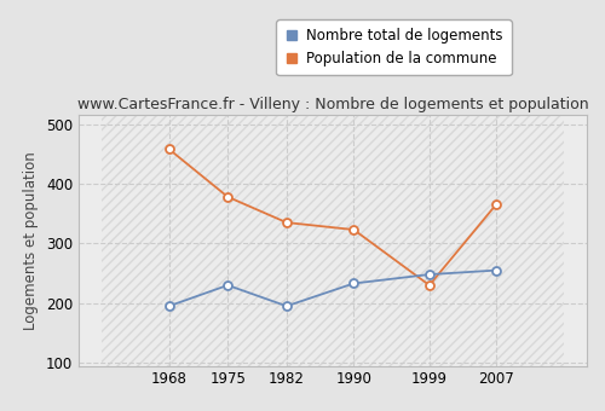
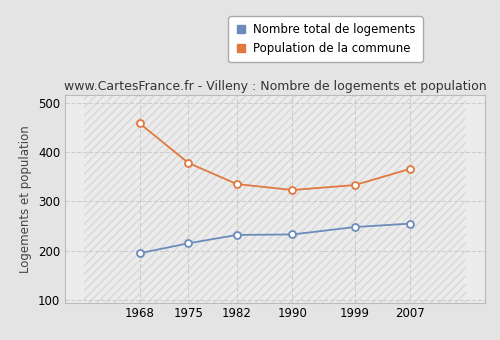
Nombre total de logements/1975: 230 -> 215
Nombre total de logements/1982: 195 -> 232
Population de la commune/1999: 230 -> 333
